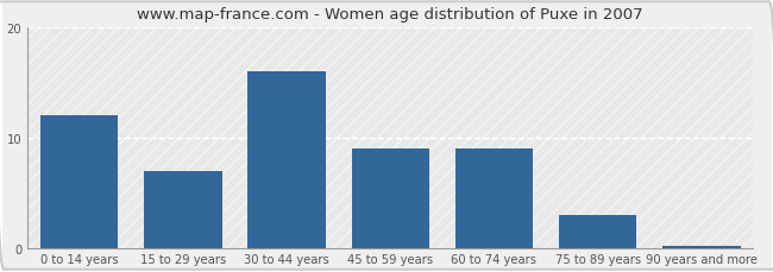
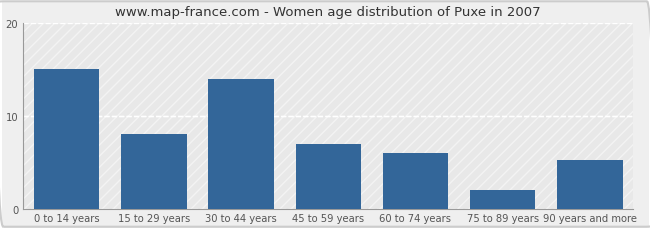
0 to 14 years: 12.0 -> 15.0
15 to 29 years: 7.0 -> 8.0
30 to 44 years: 16.0 -> 14.0
45 to 59 years: 9.0 -> 7.0
60 to 74 years: 9.0 -> 6.0
75 to 89 years: 3.0 -> 2.0
90 years and more: 0.2 -> 5.2
